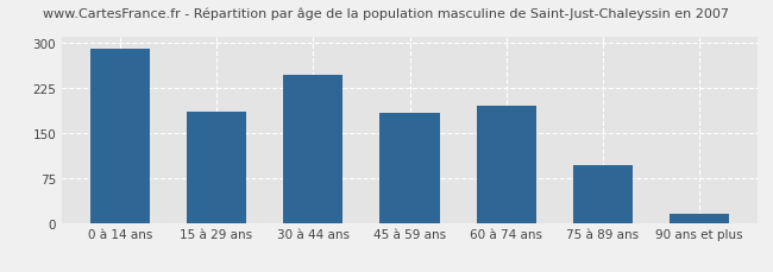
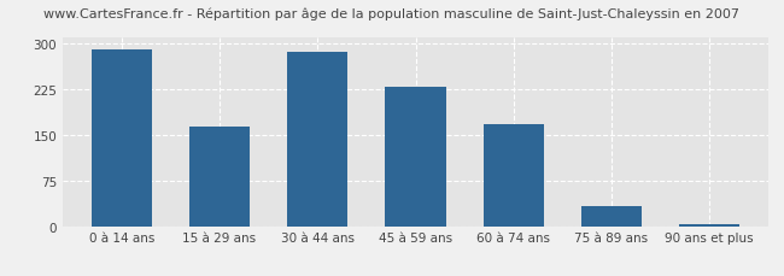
15 à 29 ans: 186 -> 163
30 à 44 ans: 246 -> 286
45 à 59 ans: 184 -> 229
60 à 74 ans: 196 -> 168
75 à 89 ans: 96 -> 32
90 ans et plus: 16 -> 4
